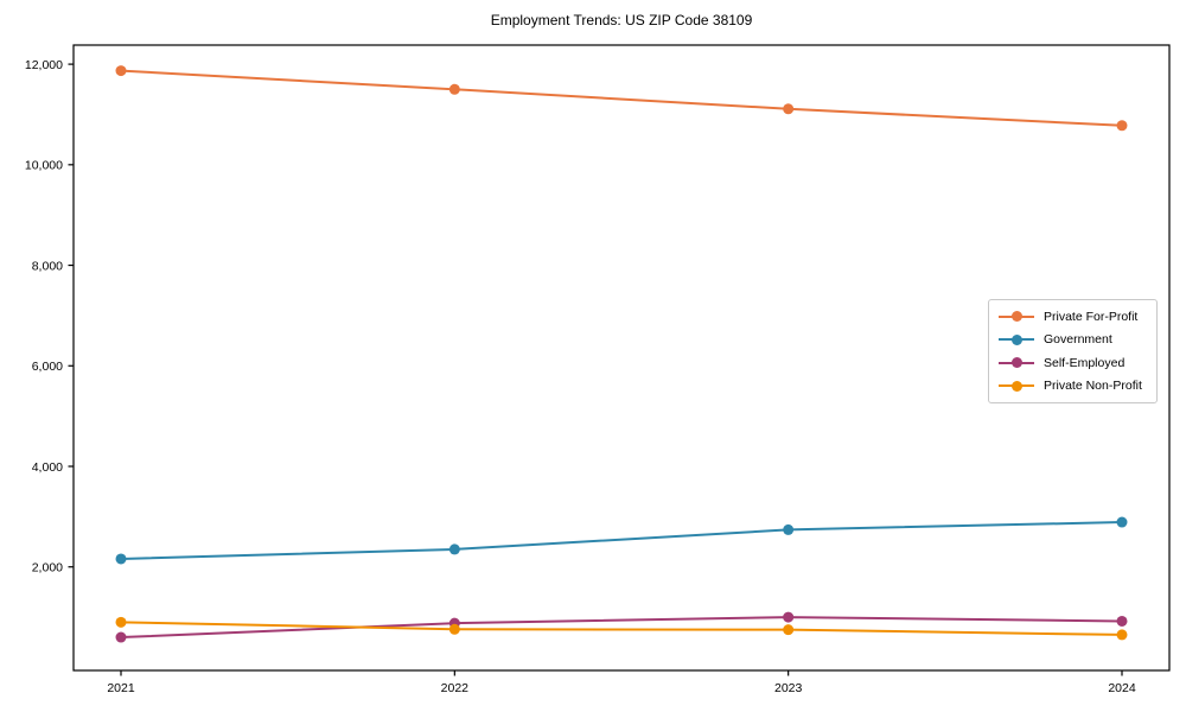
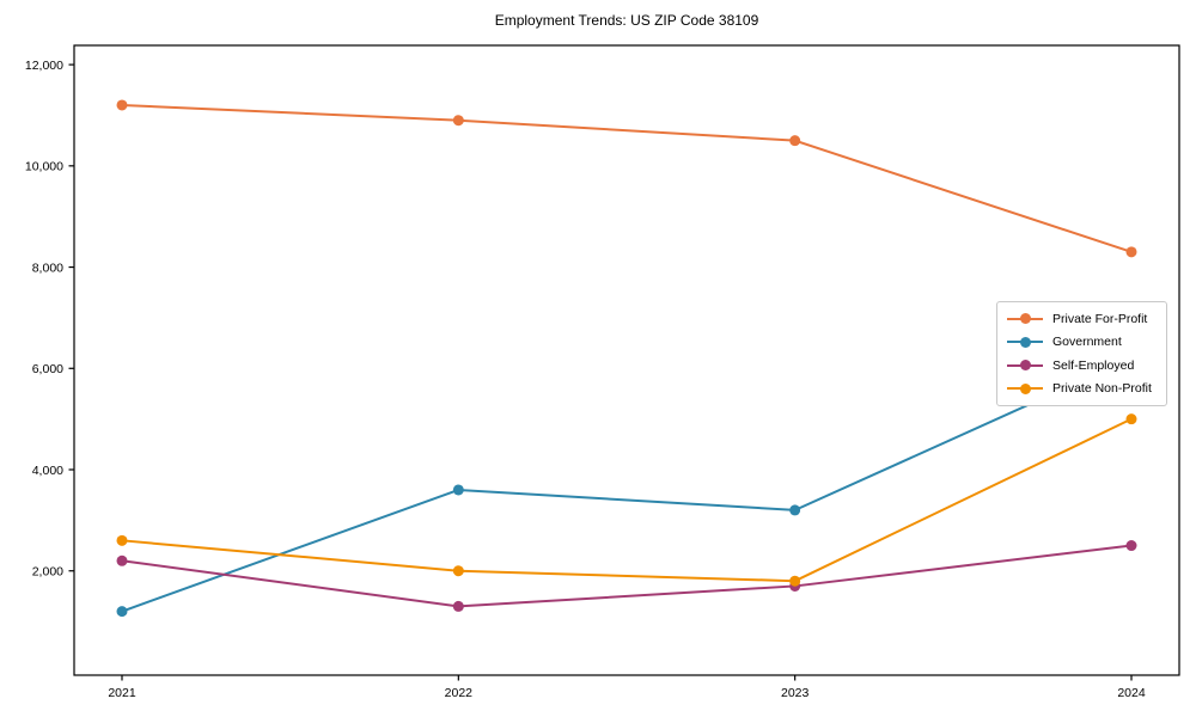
Private For-Profit/2021: 11900 -> 11200
Government/2021: 2200 -> 1200
Self-Employed/2021: 600 -> 2200
Private Non-Profit/2021: 900 -> 2600
Private For-Profit/2022: 11500 -> 10900
Government/2022: 2400 -> 3600
Self-Employed/2022: 900 -> 1300
Private Non-Profit/2022: 800 -> 2000
Private For-Profit/2023: 11100 -> 10500
Government/2023: 2700 -> 3200
Self-Employed/2023: 1000 -> 1700
Private Non-Profit/2023: 800 -> 1800
Private For-Profit/2024: 10800 -> 8300
Government/2024: 2900 -> 6200
Self-Employed/2024: 900 -> 2500
Private Non-Profit/2024: 600 -> 5000
